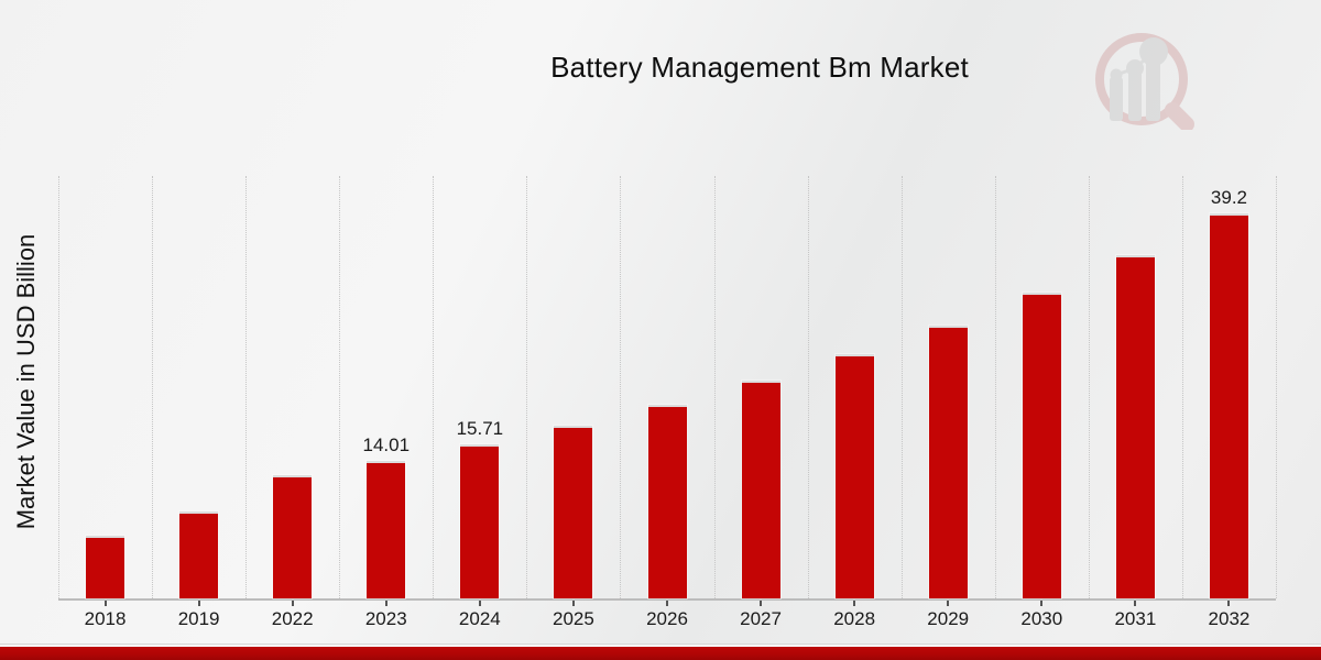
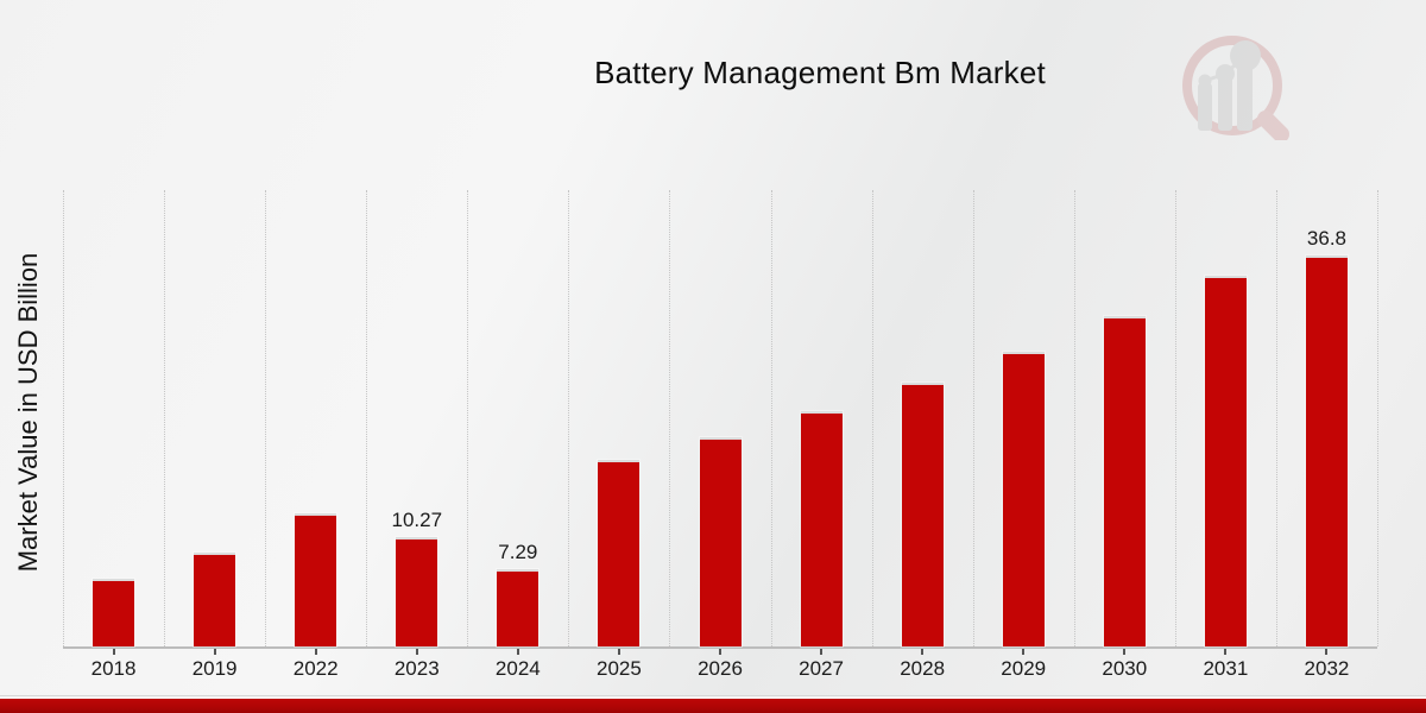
2023: 14.01 -> 10.27
2024: 15.71 -> 7.29
2032: 39.2 -> 36.8
